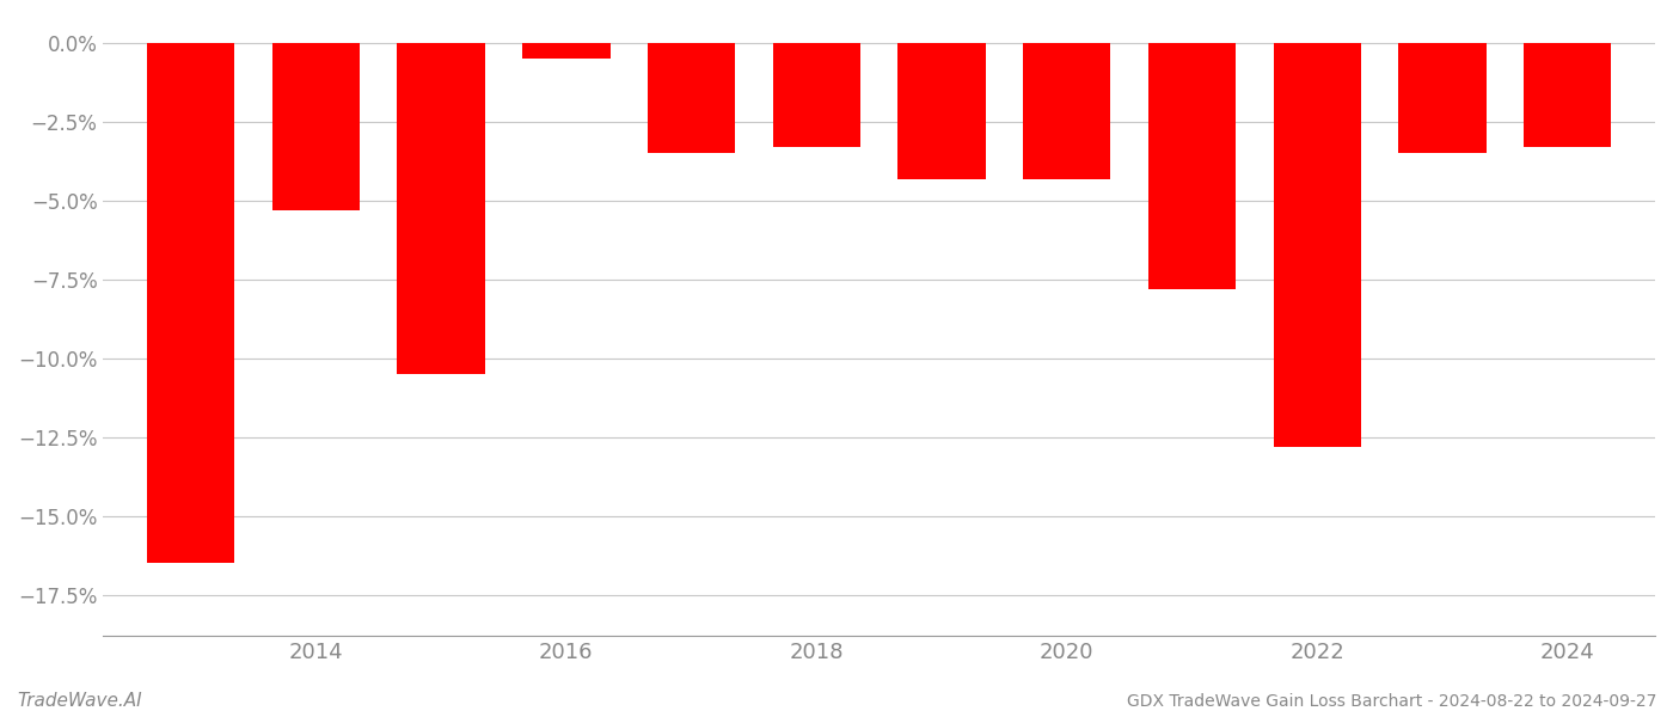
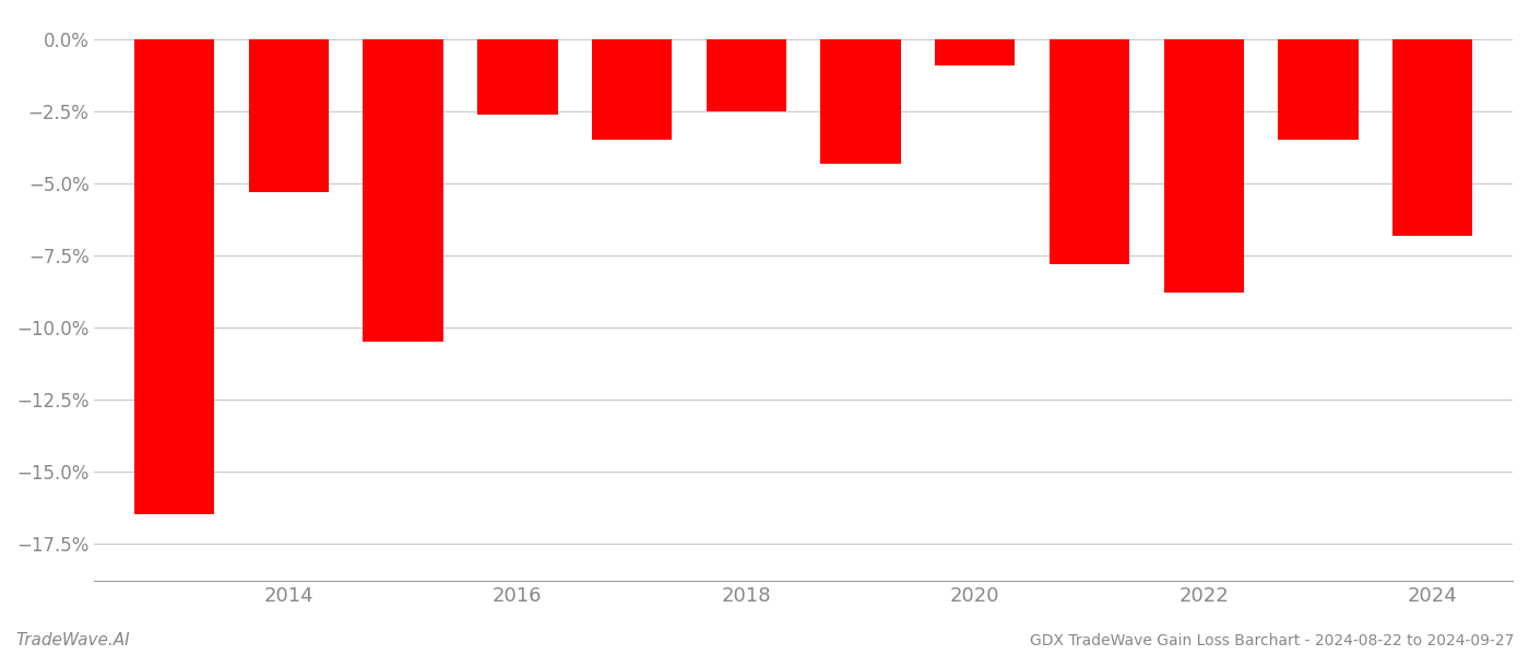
2016: -0.5% -> -2.6%
2018: -3.3% -> -2.5%
2020: -4.3% -> -0.9%
2022: -12.8% -> -8.8%
2024: -3.3% -> -6.8%
